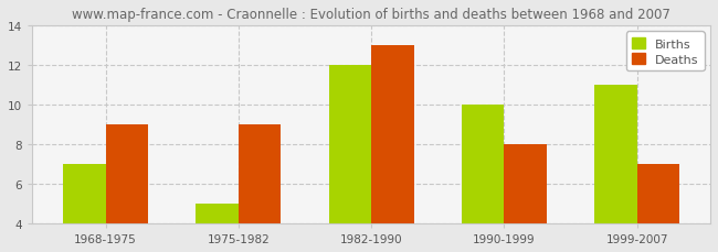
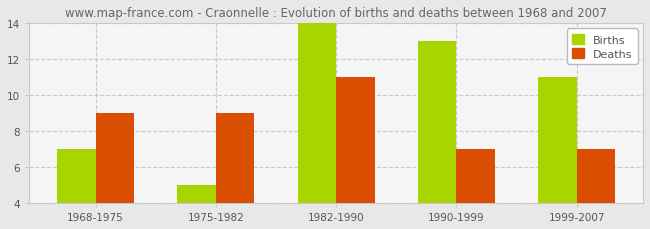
Births/1982-1990: 12 -> 14
Deaths/1982-1990: 13 -> 11
Births/1990-1999: 10 -> 13
Deaths/1990-1999: 8 -> 7
